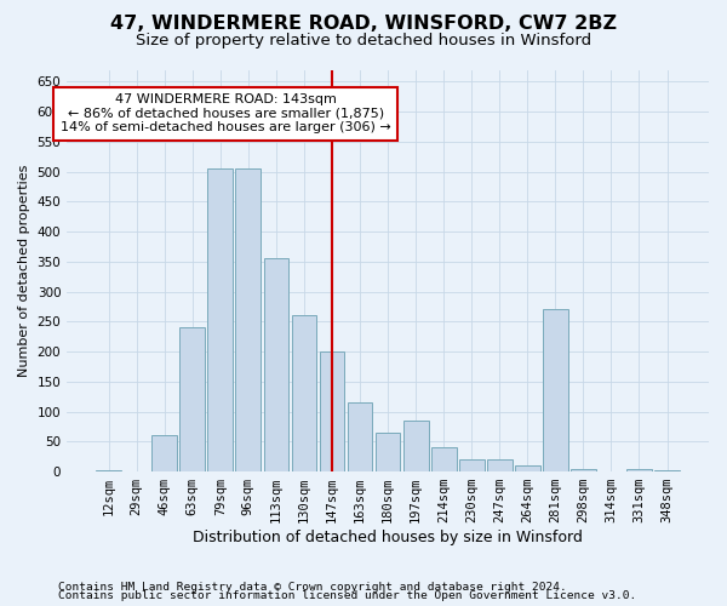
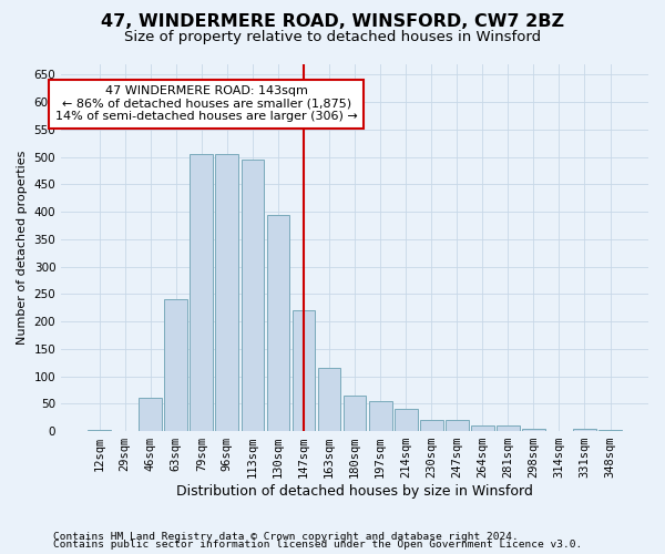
113sqm: 355 -> 495
130sqm: 260 -> 395
147sqm: 200 -> 220
197sqm: 85 -> 55
281sqm: 270 -> 10
